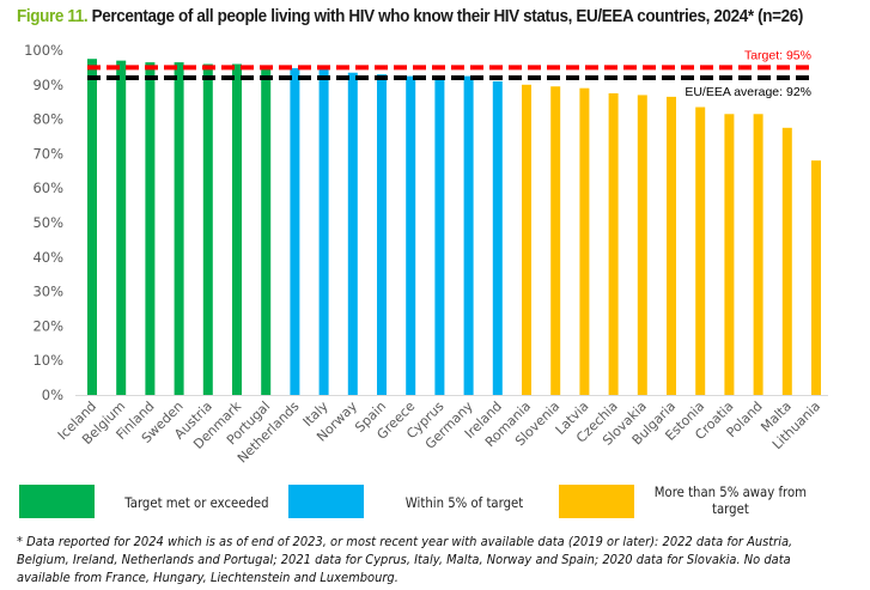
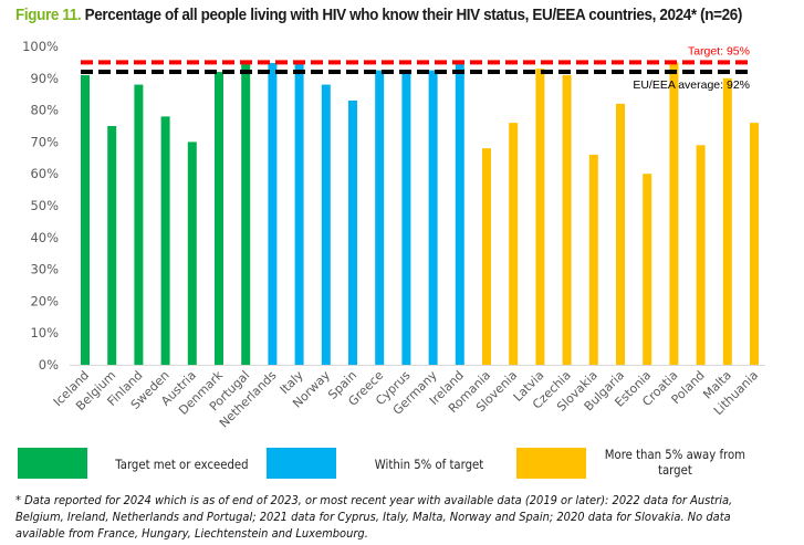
Iceland: 98% -> 91%
Belgium: 97% -> 75%
Finland: 96% -> 88%
Sweden: 96% -> 78%
Austria: 96% -> 70%
Denmark: 96% -> 92%
Norway: 94% -> 88%
Spain: 93% -> 83%
Ireland: 91% -> 95%
Romania: 90% -> 68%
Slovenia: 90% -> 76%
Latvia: 89% -> 93%
Czechia: 88% -> 91%
Slovakia: 87% -> 66%
Bulgaria: 86% -> 82%
Estonia: 84% -> 60%
Croatia: 82% -> 95%
Poland: 82% -> 69%
Malta: 78% -> 90%
Lithuania: 68% -> 76%
